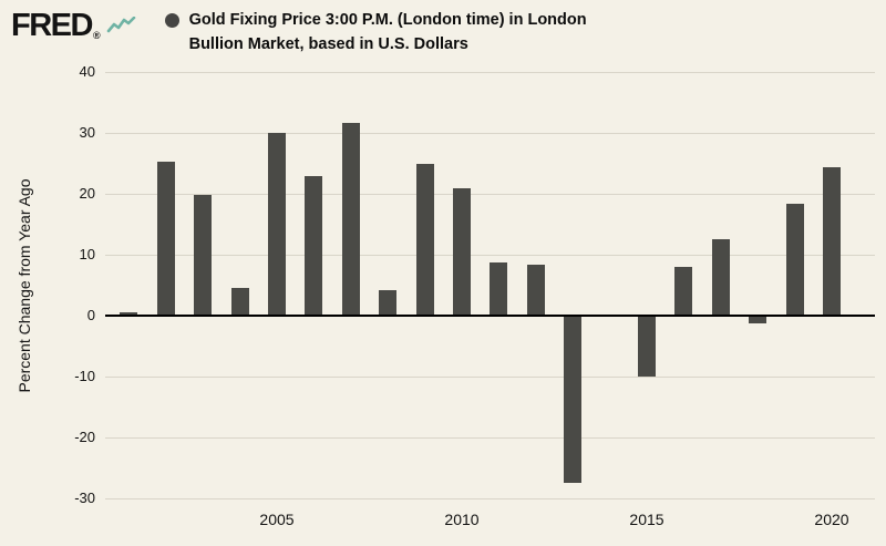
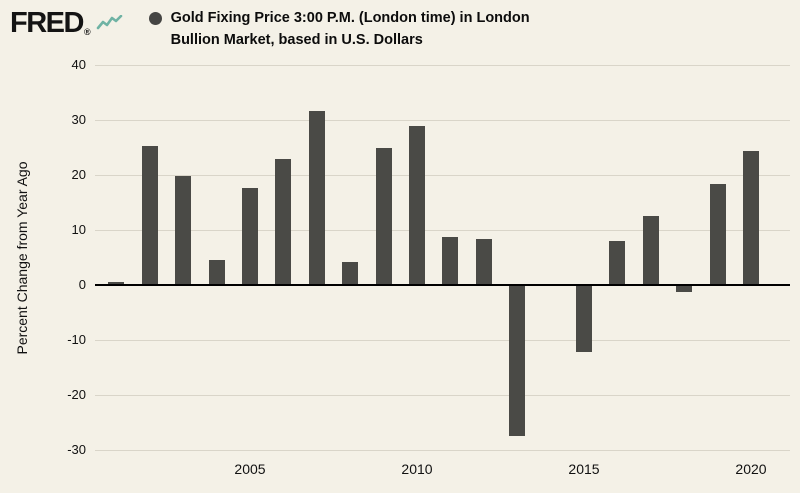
2005: 30 -> 18
2010: 21 -> 29
2015: -10 -> -12
